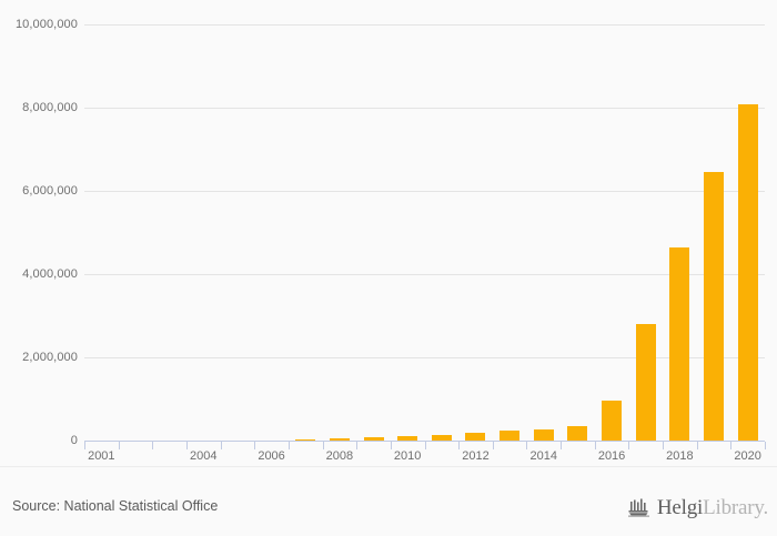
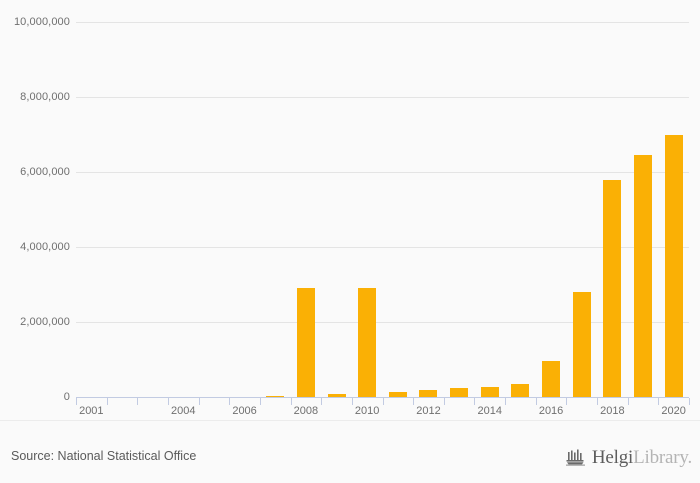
2008: 100000 -> 2900000
2010: 100000 -> 2900000
2018: 4600000 -> 5800000
2020: 8100000 -> 7000000
